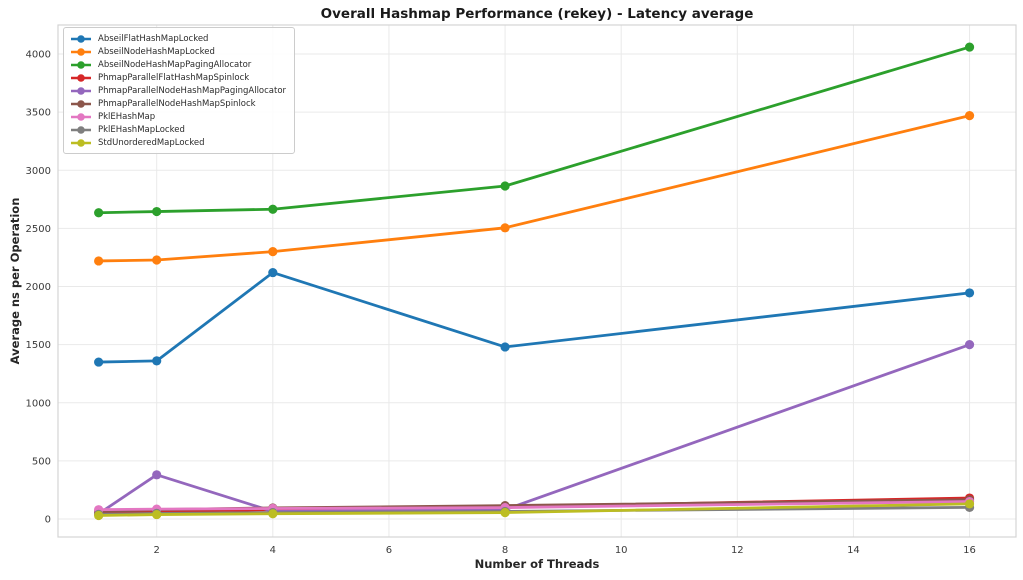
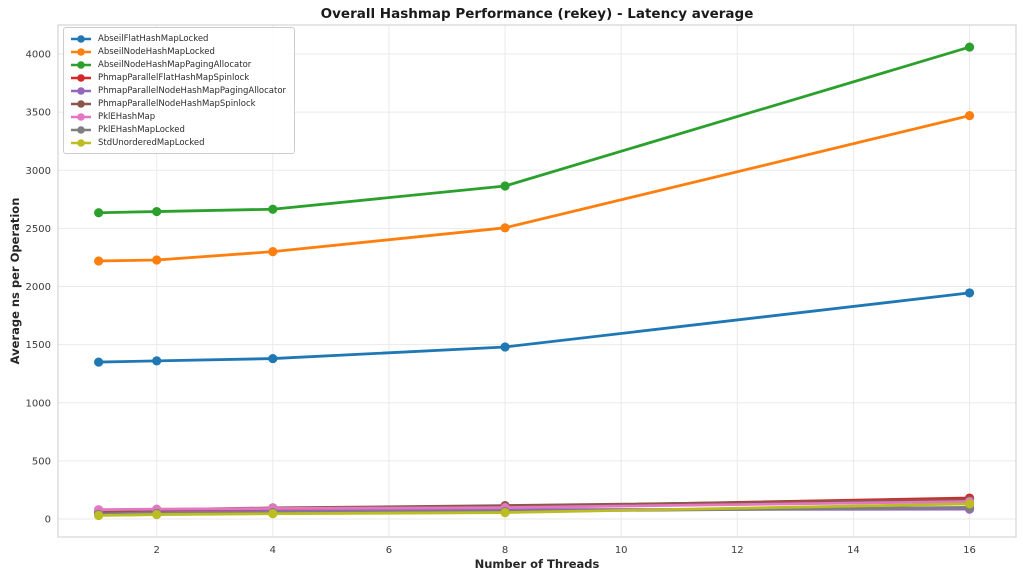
PhmapParallelNodeHashMapPagingAllocator/2: 380 -> 60
AbseilFlatHashMapLocked/4: 2120 -> 1380
PhmapParallelNodeHashMapPagingAllocator/16: 1500 -> 80
